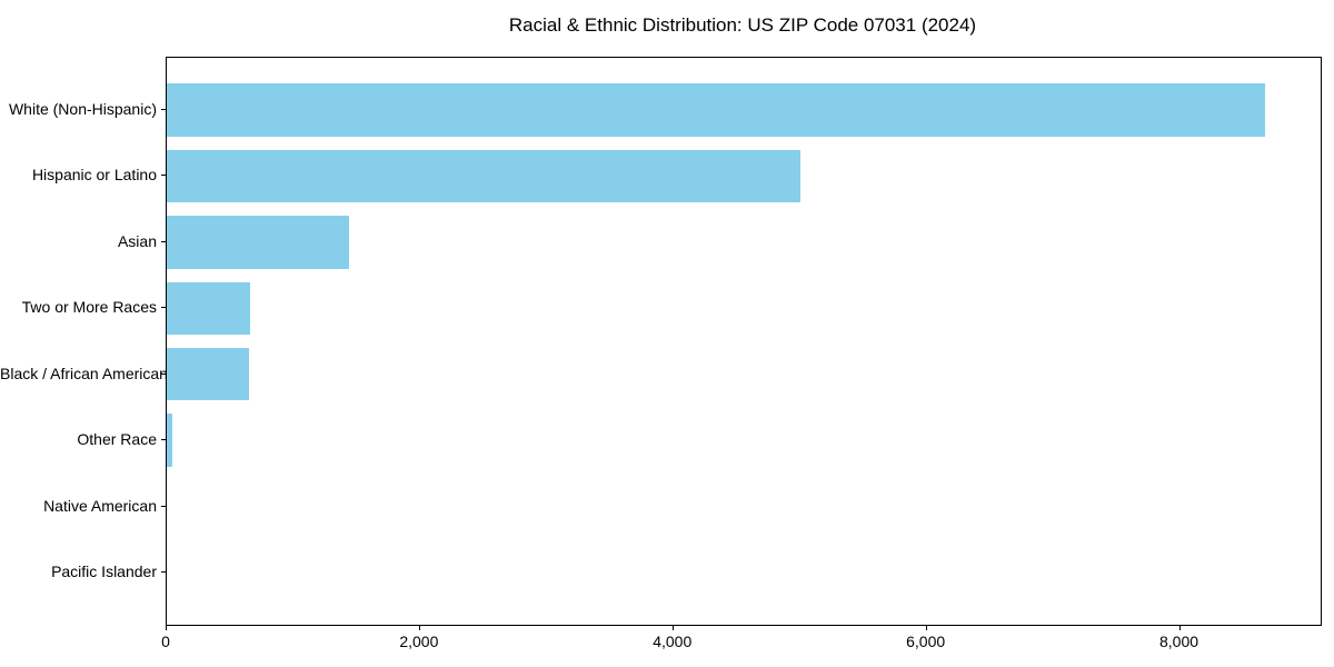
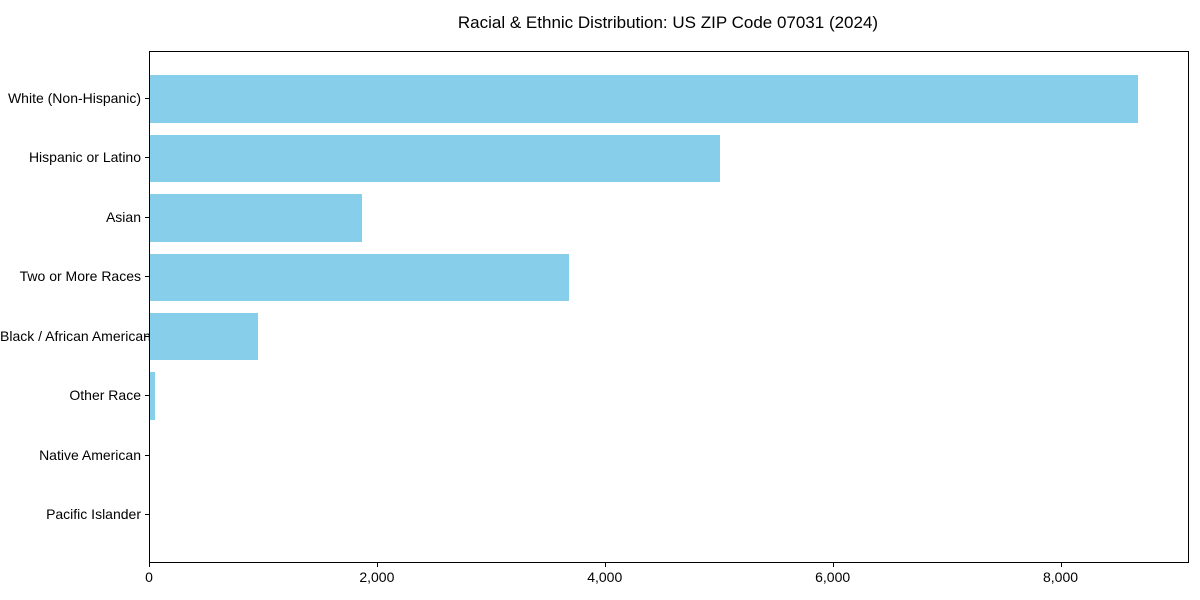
Asian: 1440 -> 1860
Two or More Races: 660 -> 3680
Black / African American: 650 -> 950
